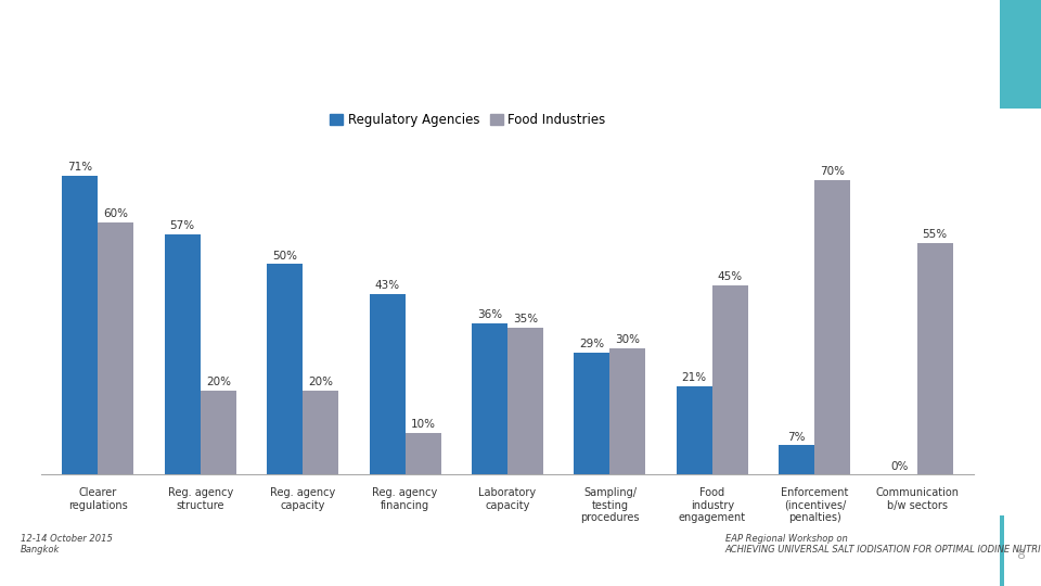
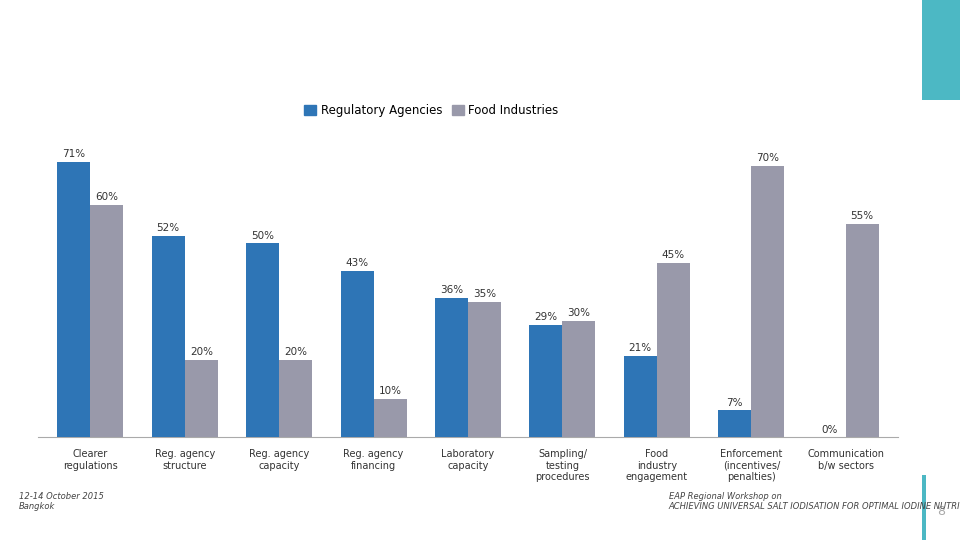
Regulatory Agencies/Reg. agency structure: 57% -> 52%
